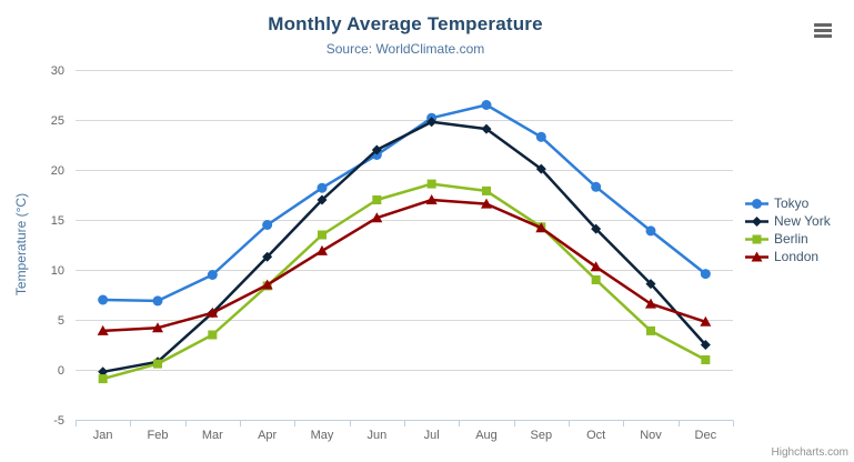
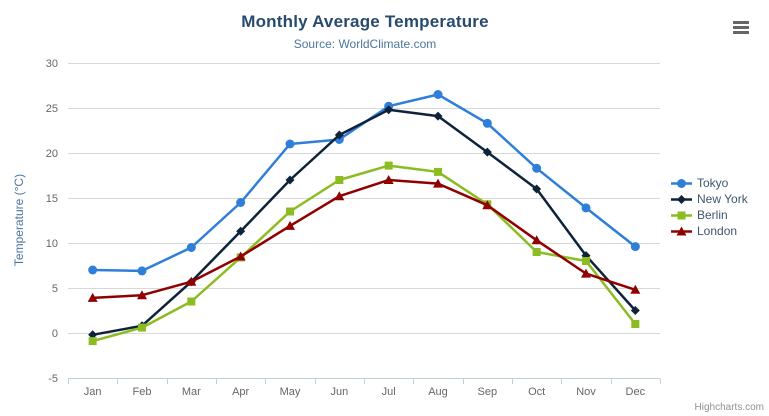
Tokyo/May: 18 -> 21
New York/Oct: 14 -> 16
Berlin/Nov: 4 -> 8
